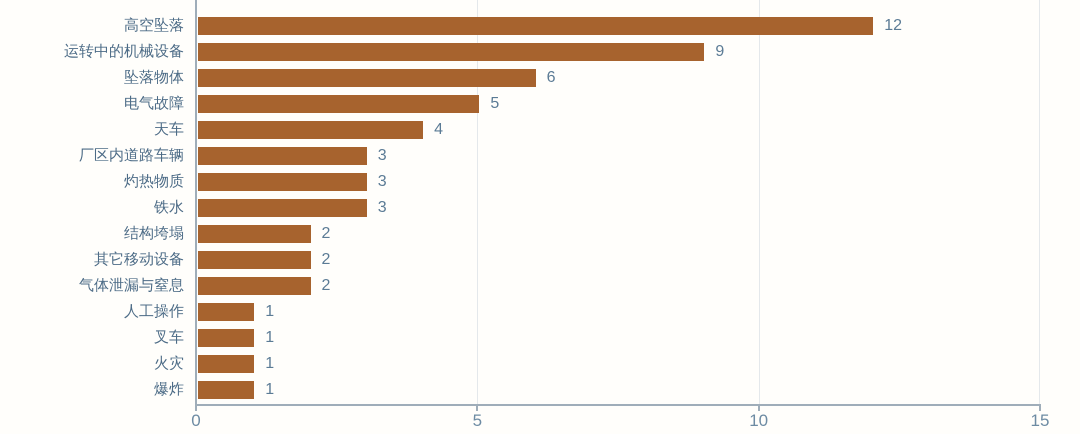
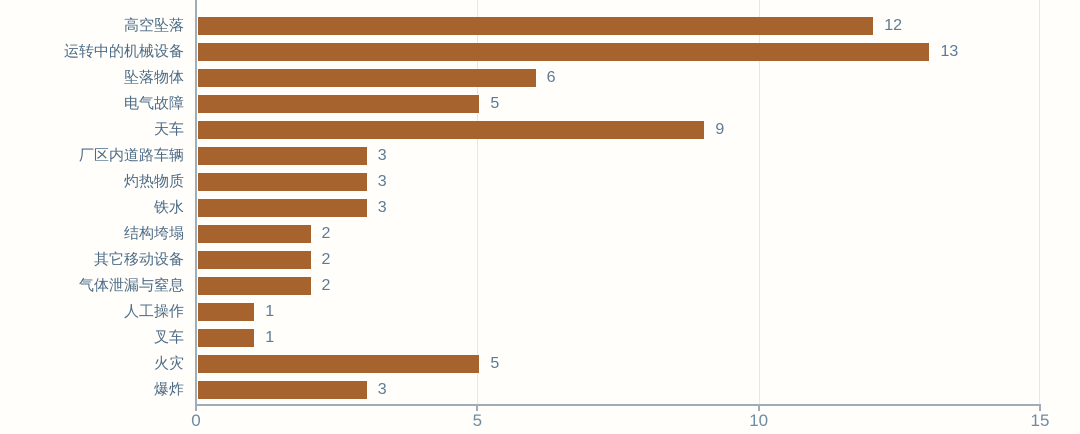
运转中的机械设备: 9 -> 13
天车: 4 -> 9
火灾: 1 -> 5
爆炸: 1 -> 3
